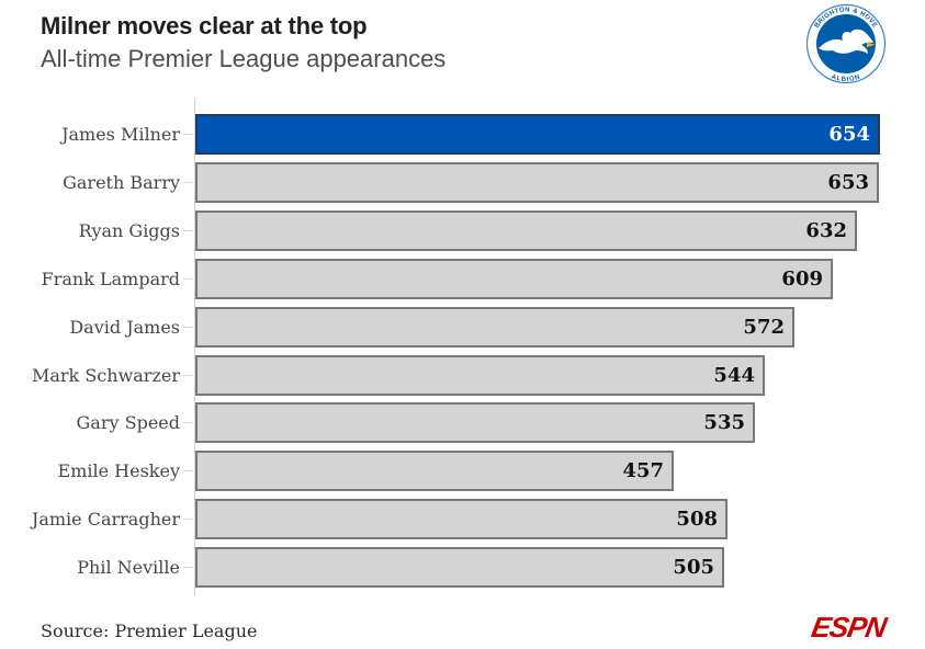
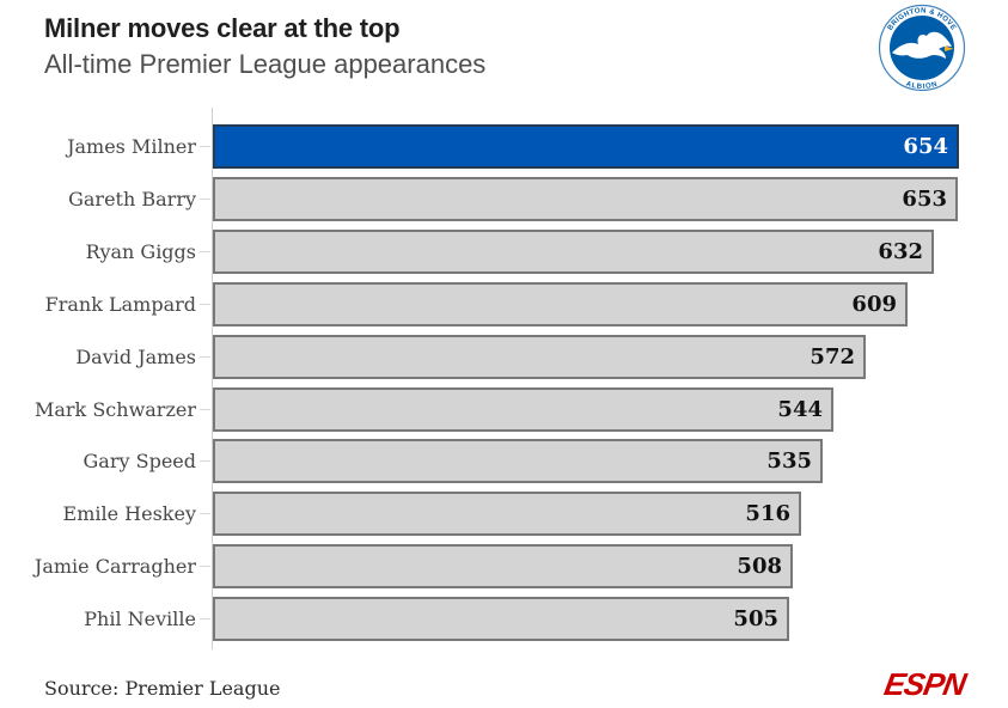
Emile Heskey: 457 -> 516
